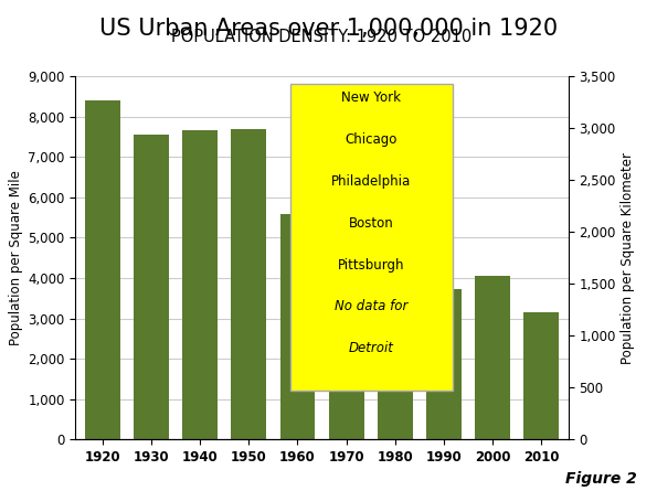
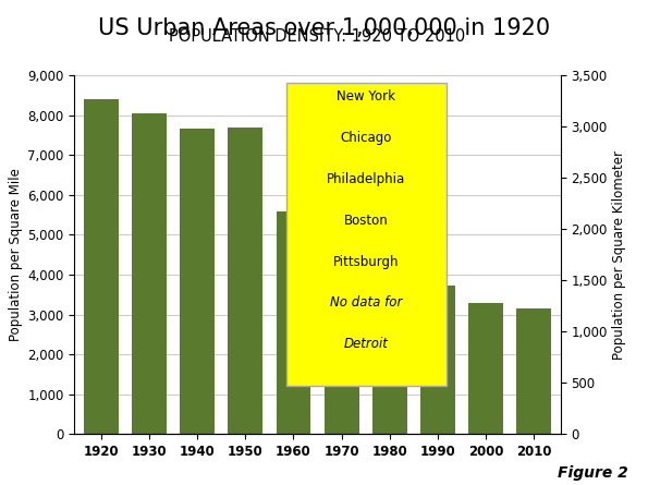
1930: 7,550 -> 8,050
2000: 4,050 -> 3,280
